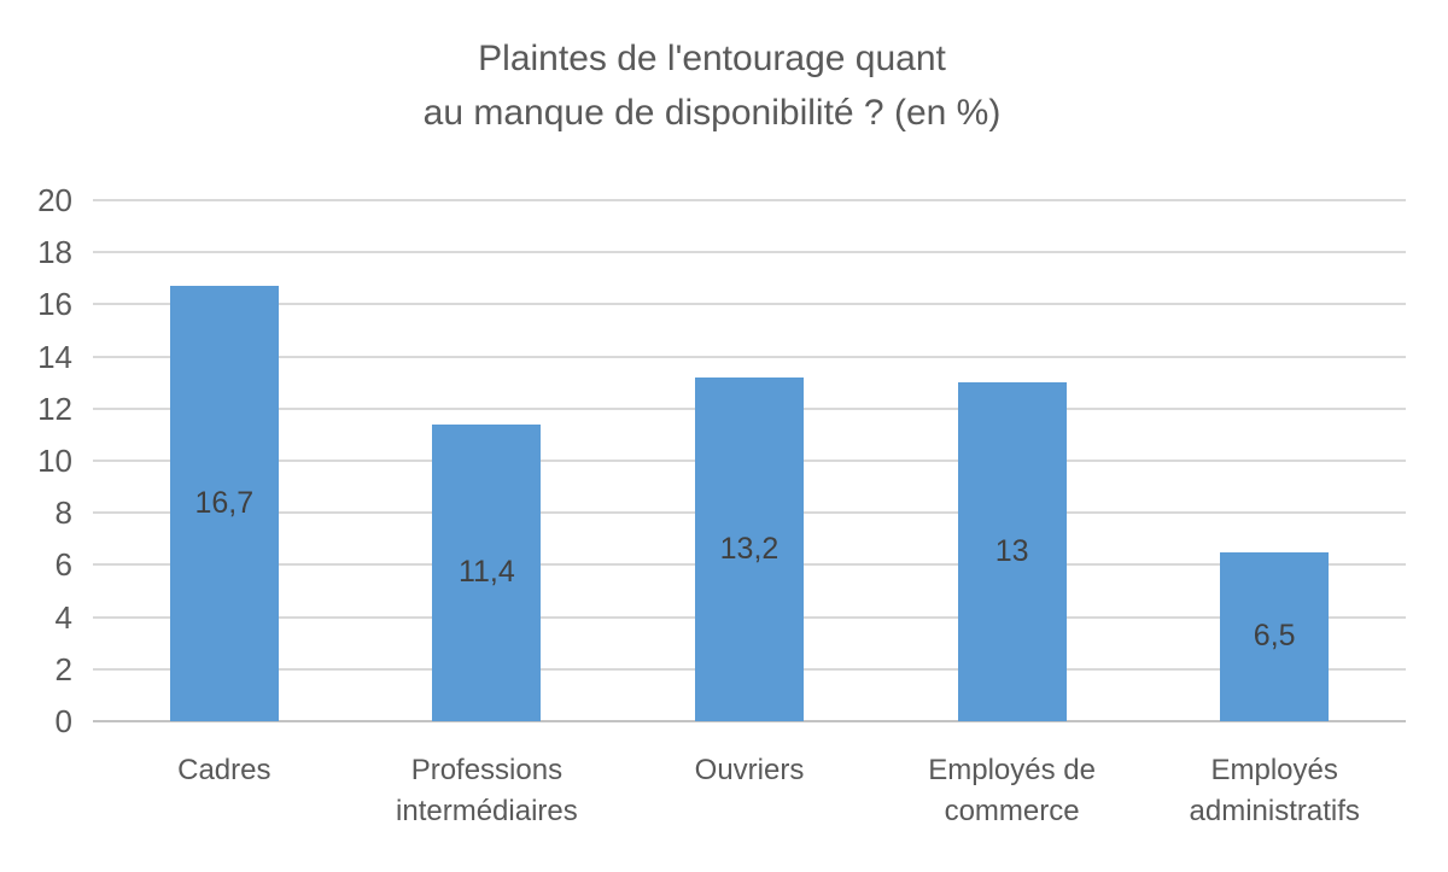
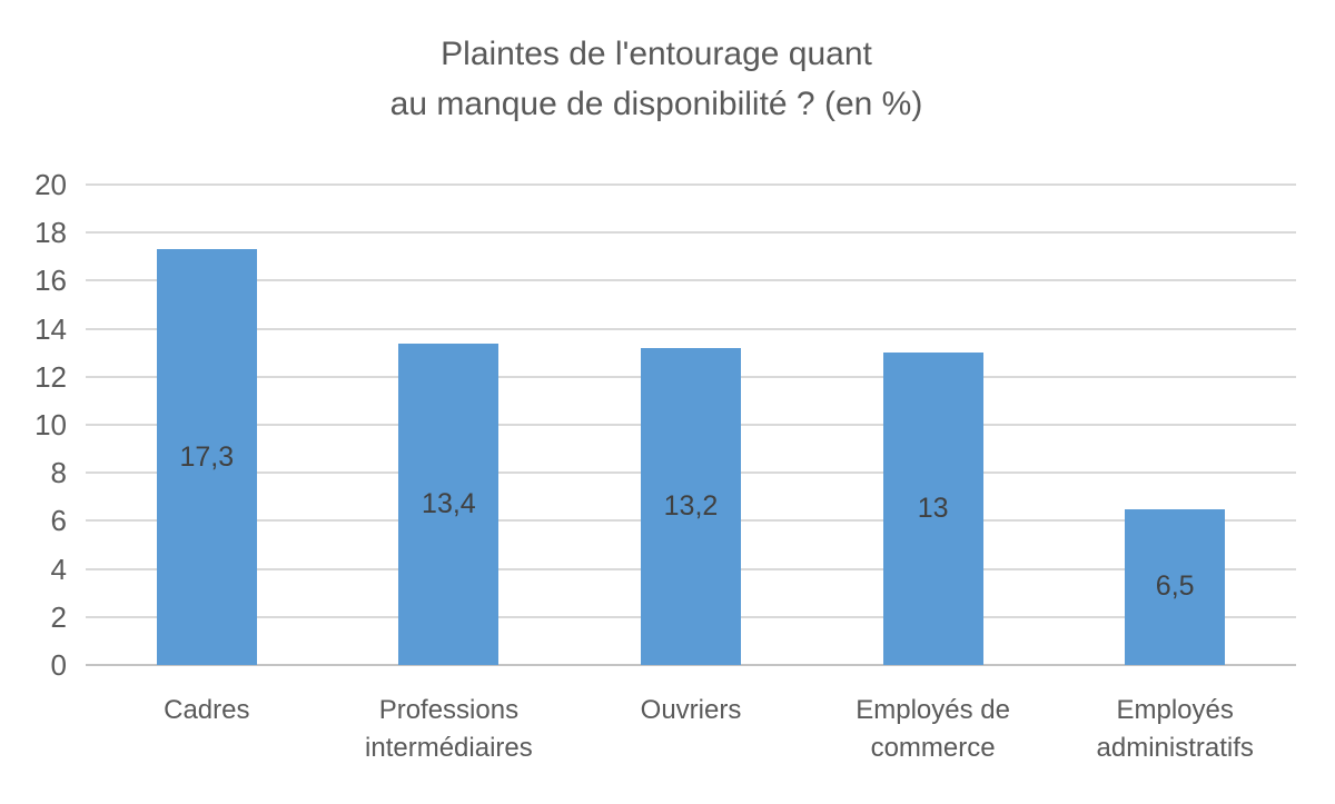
Cadres: 16,7 -> 17,3
Professions intermédiaires: 11,4 -> 13,4
